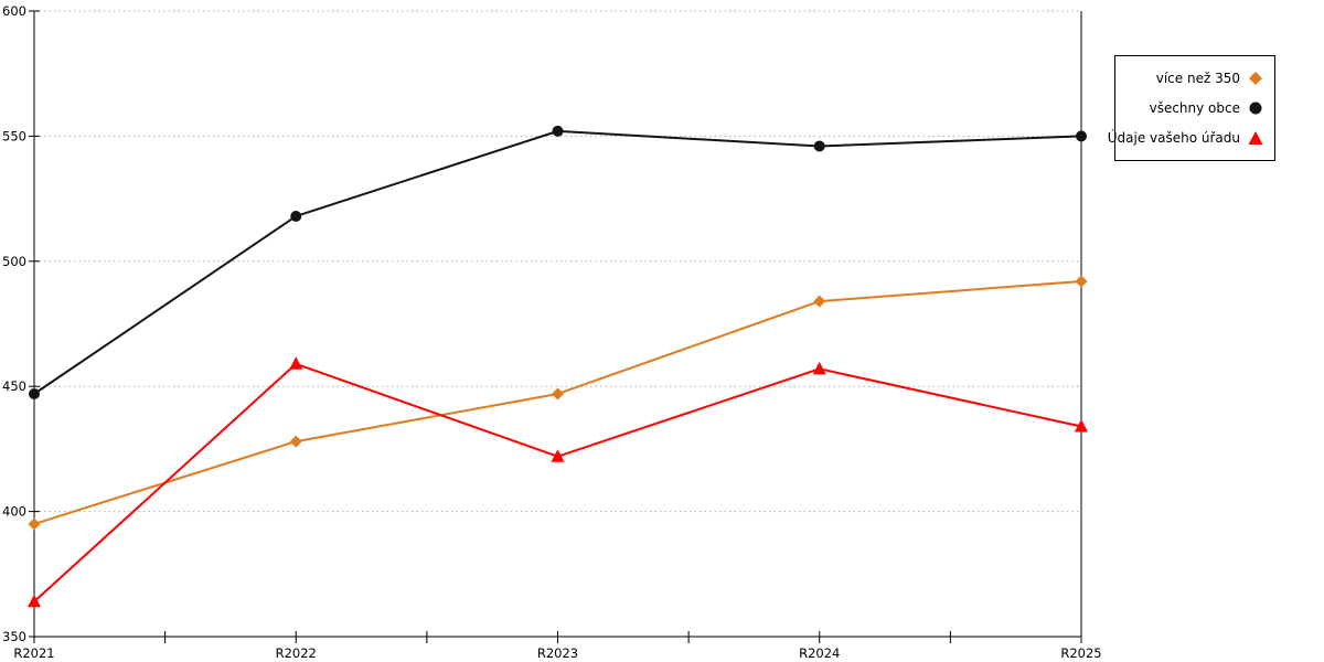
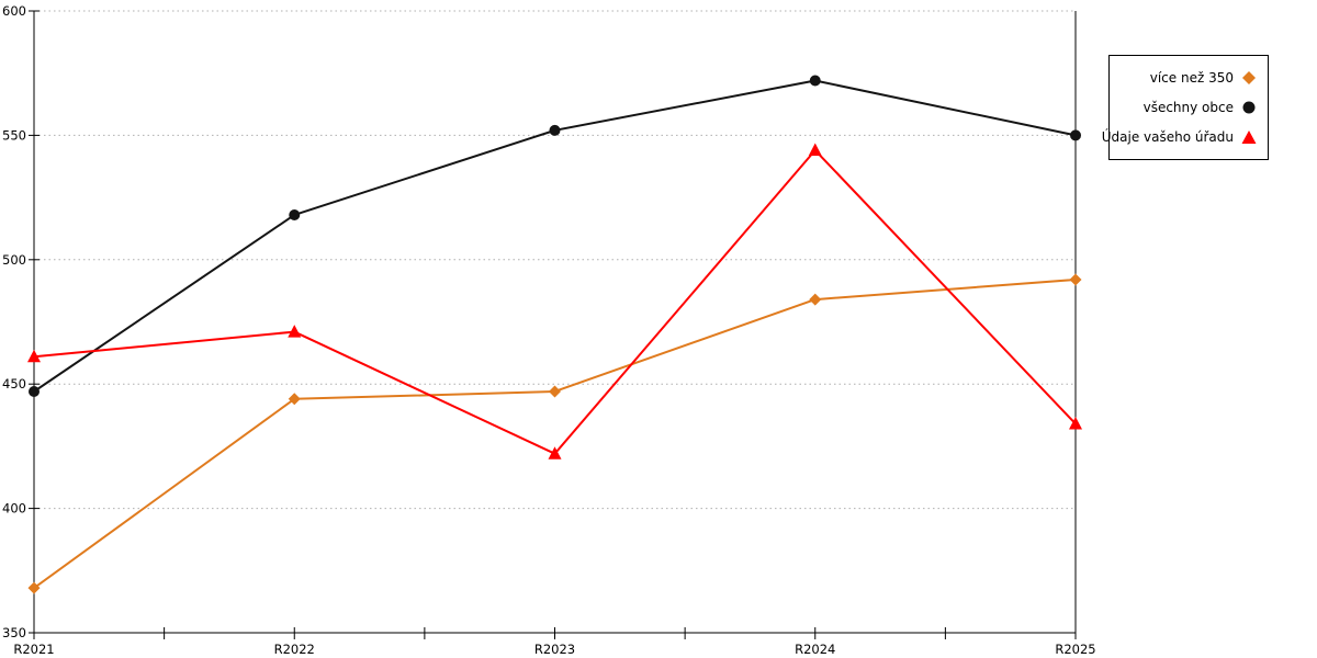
více než 350/R2021: 395 -> 368
Údaje vašeho úřadu/R2021: 364 -> 461
více než 350/R2022: 428 -> 444
Údaje vašeho úřadu/R2022: 459 -> 471
všechny obce/R2024: 546 -> 572
Údaje vašeho úřadu/R2024: 457 -> 544
